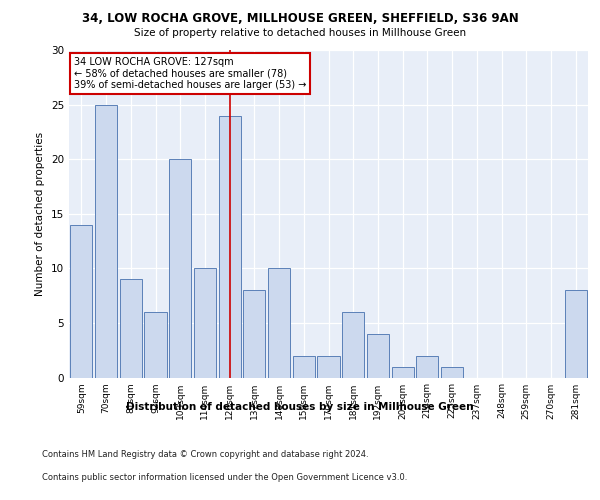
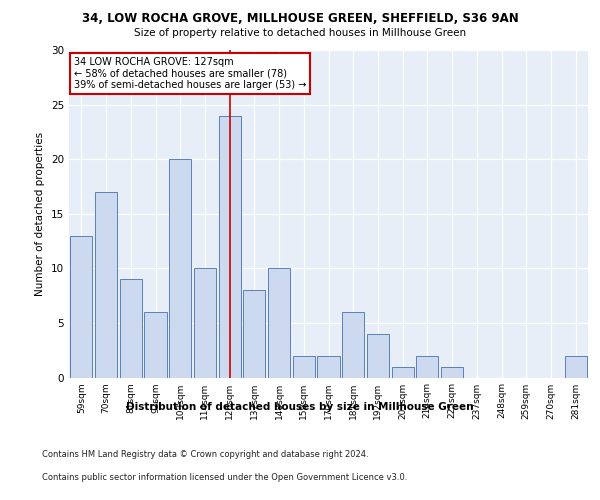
59sqm: 14 -> 13
70sqm: 25 -> 17
281sqm: 8 -> 2
